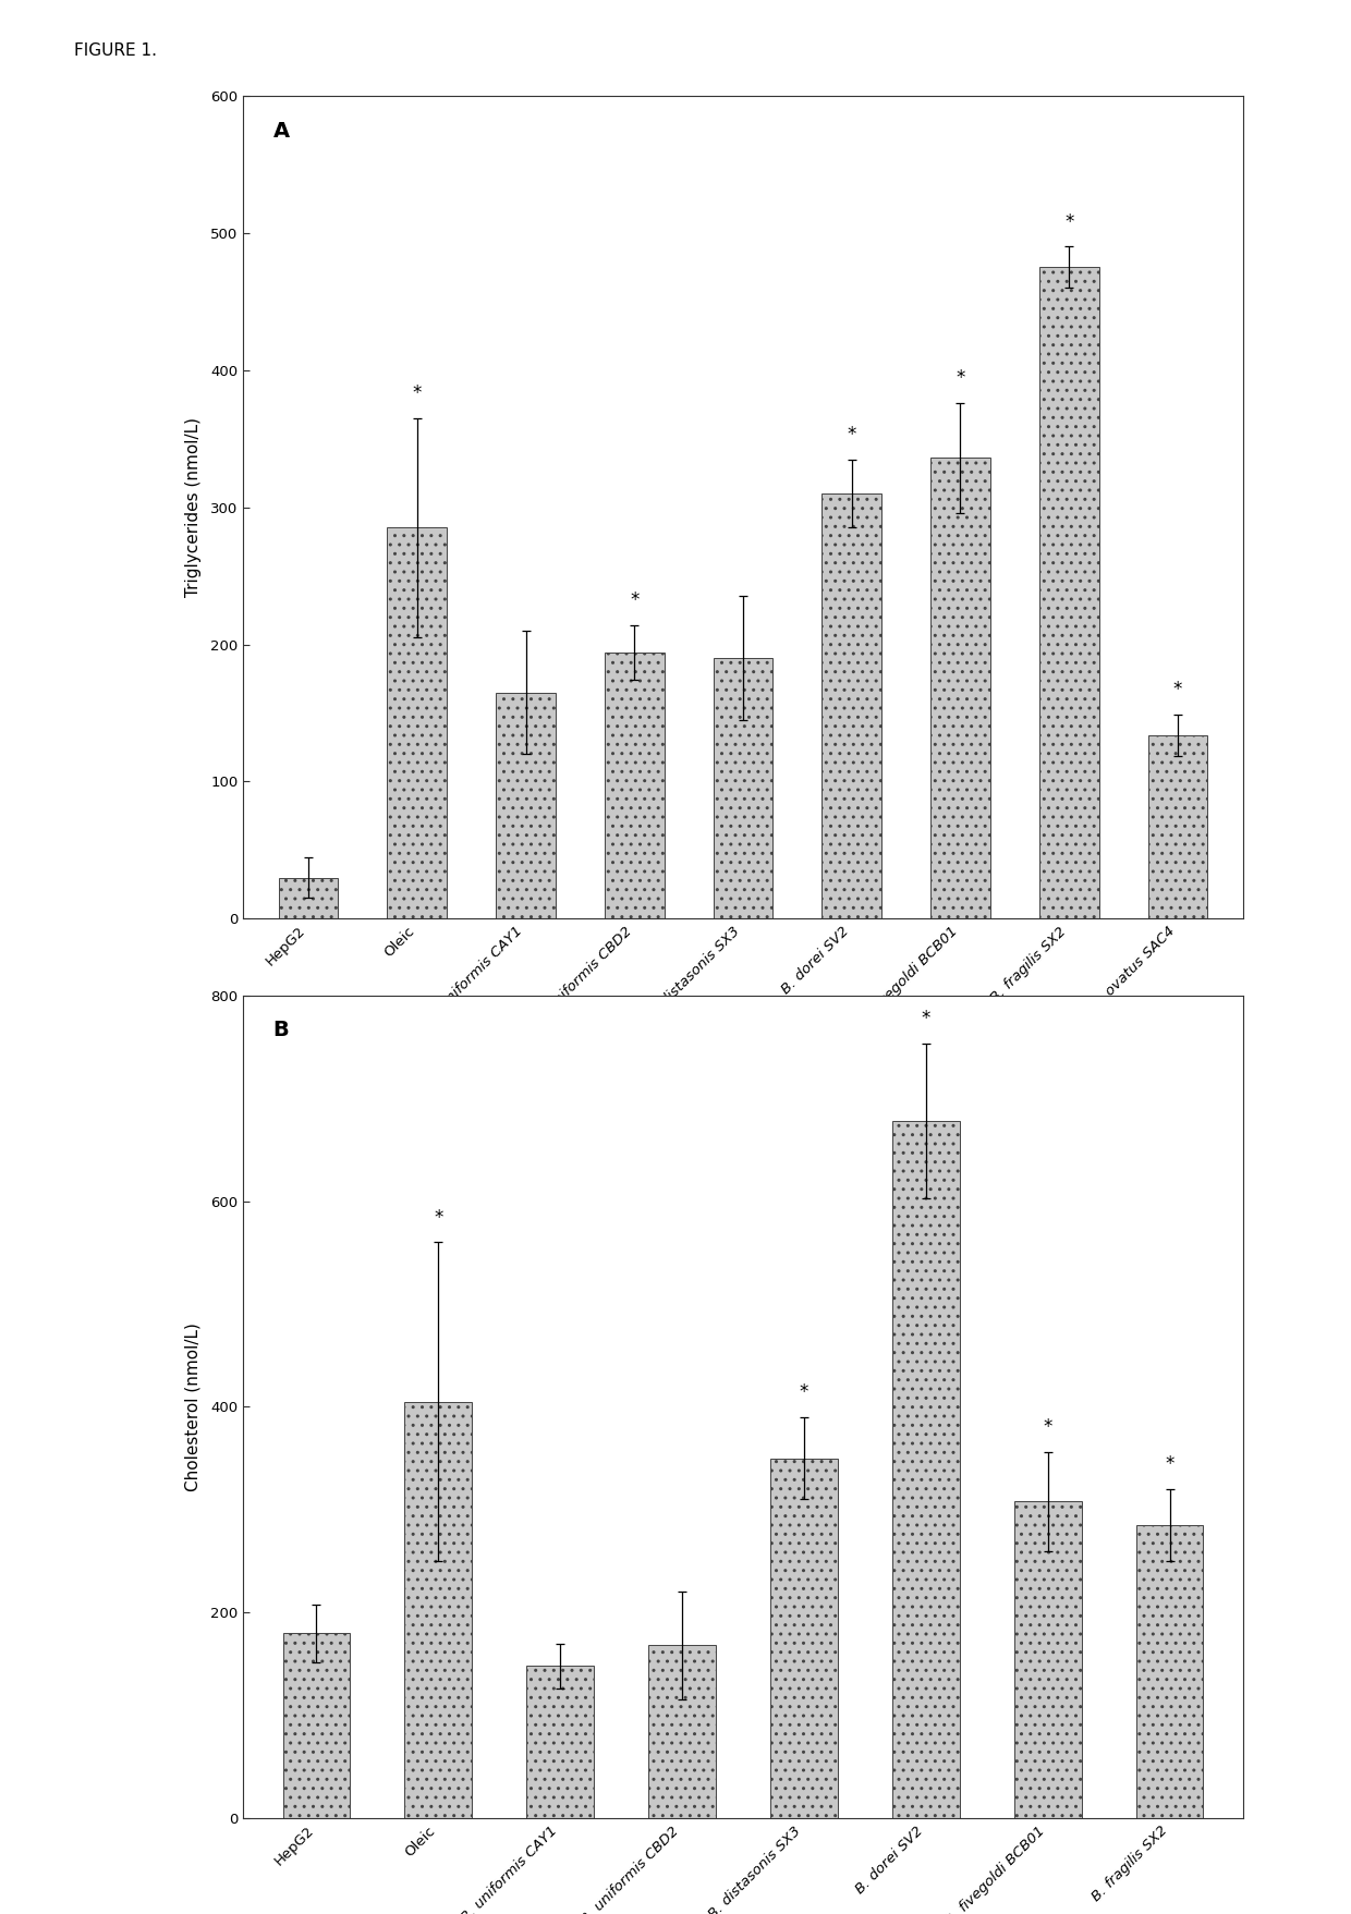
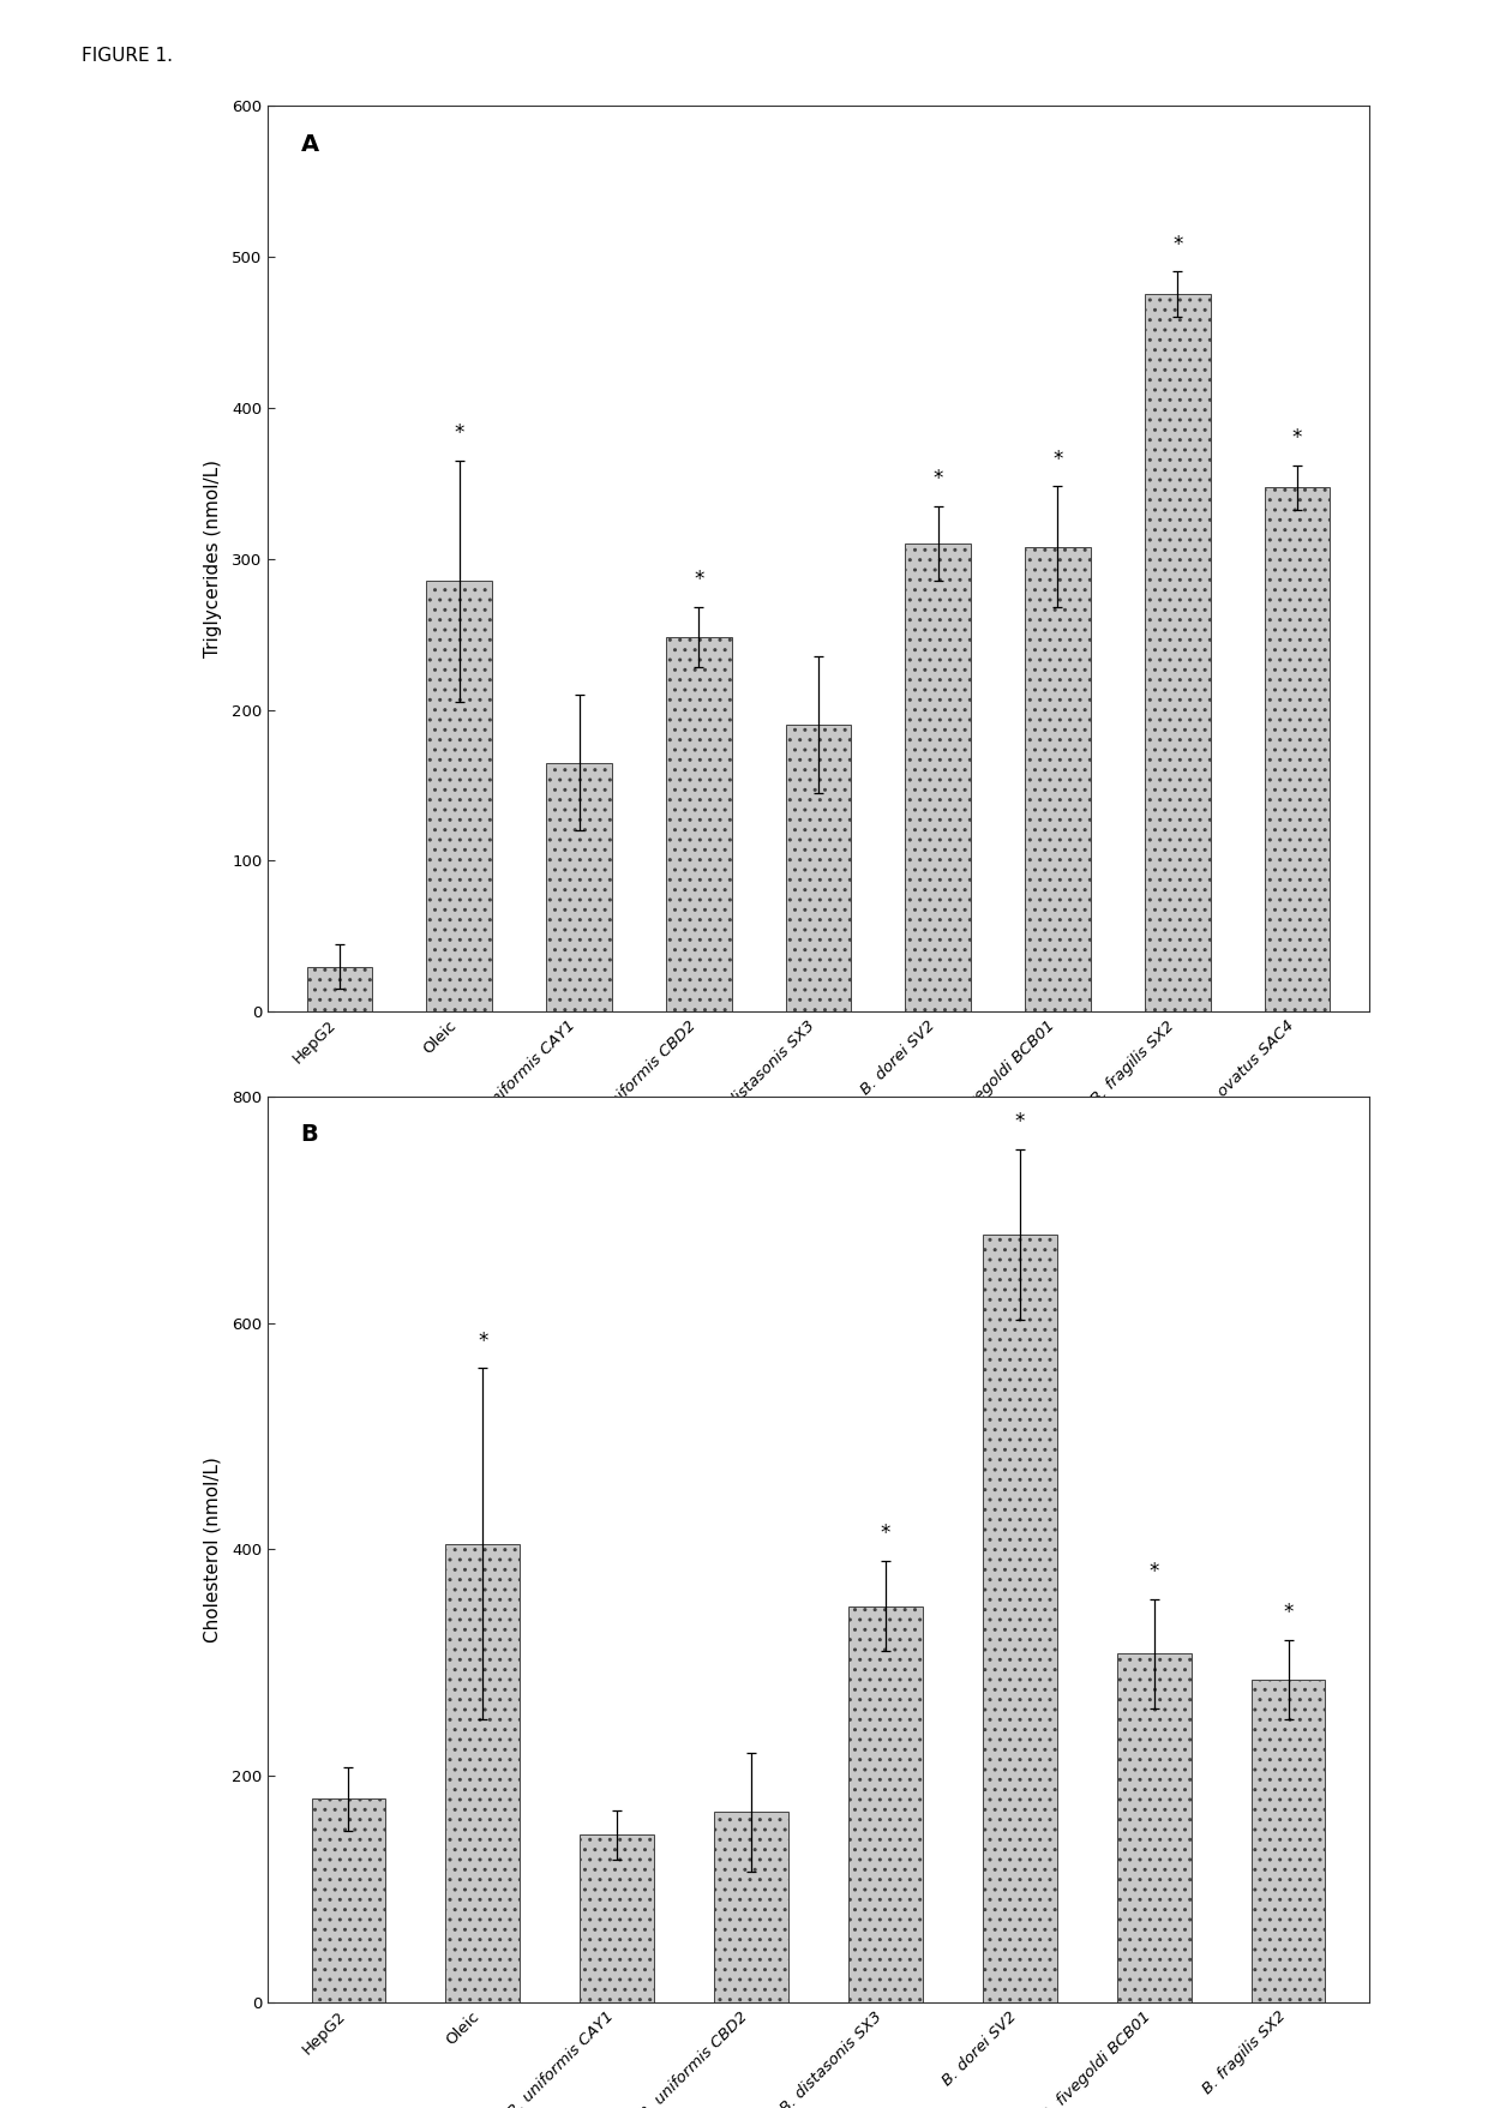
B. uniformis CBD2: 194 -> 248
B. fivegoldi BCB01: 336 -> 308
B. ovatus SAC4: 134 -> 347
